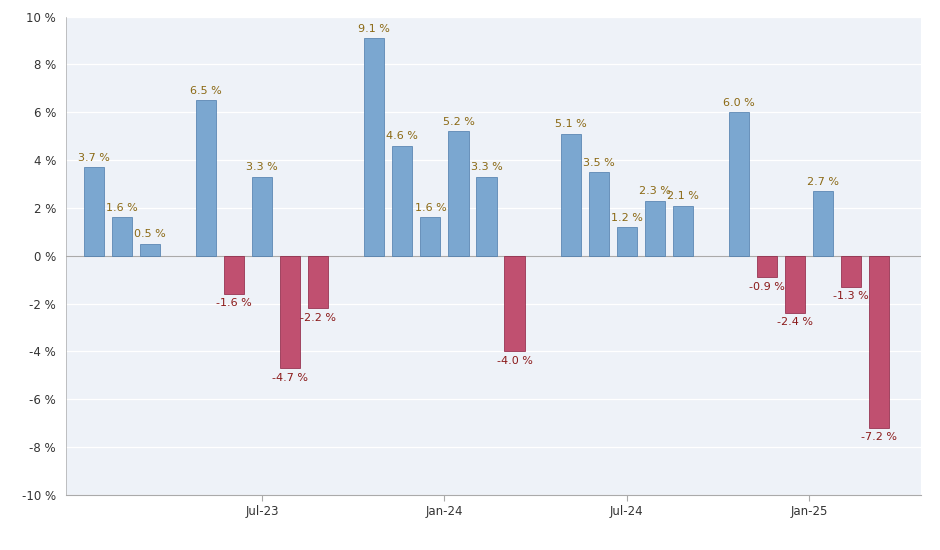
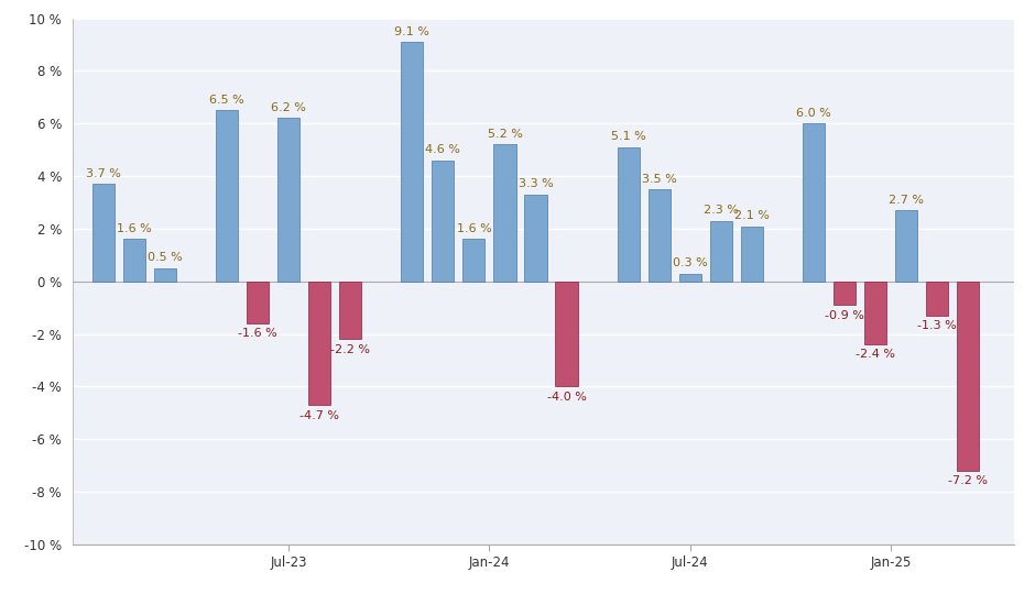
Jul-23: 3.3 -> 6.2
Jul-24: 1.2 -> 0.3
